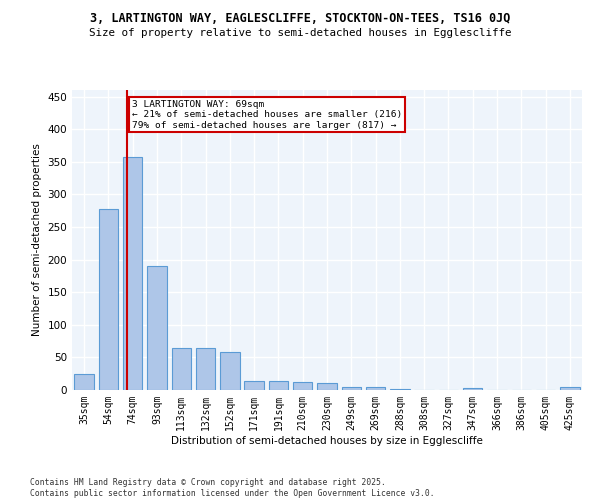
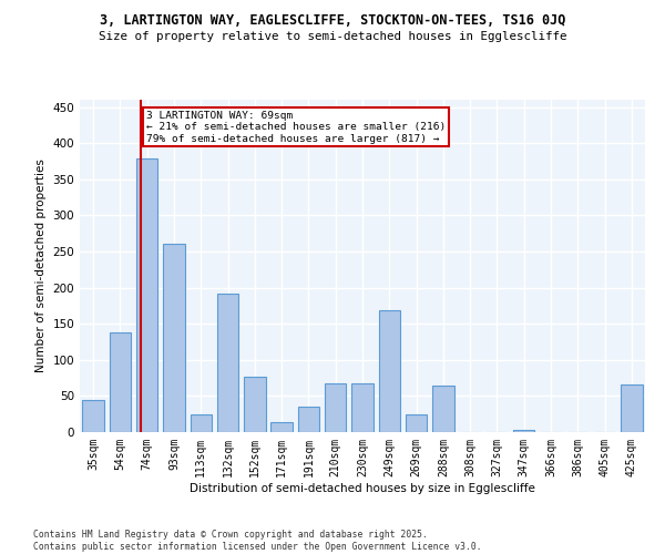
35sqm: 25 -> 44
54sqm: 278 -> 138
74sqm: 357 -> 378
93sqm: 190 -> 260
113sqm: 65 -> 24
132sqm: 65 -> 192
152sqm: 58 -> 76
191sqm: 14 -> 36
210sqm: 13 -> 68
230sqm: 10 -> 68
249sqm: 5 -> 168
269sqm: 5 -> 24
288sqm: 1 -> 64
425sqm: 4 -> 66
